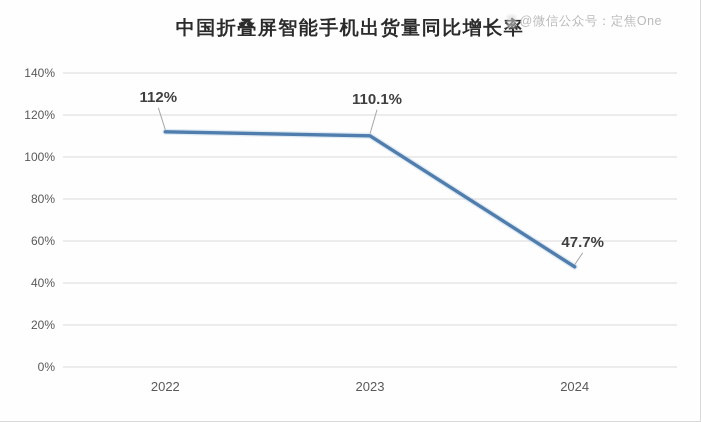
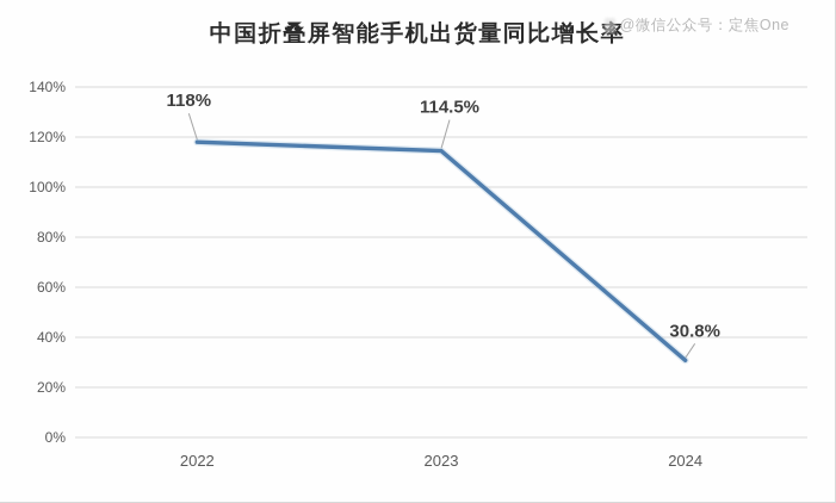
2022: 112% -> 118%
2023: 110.1% -> 114.5%
2024: 47.7% -> 30.8%
